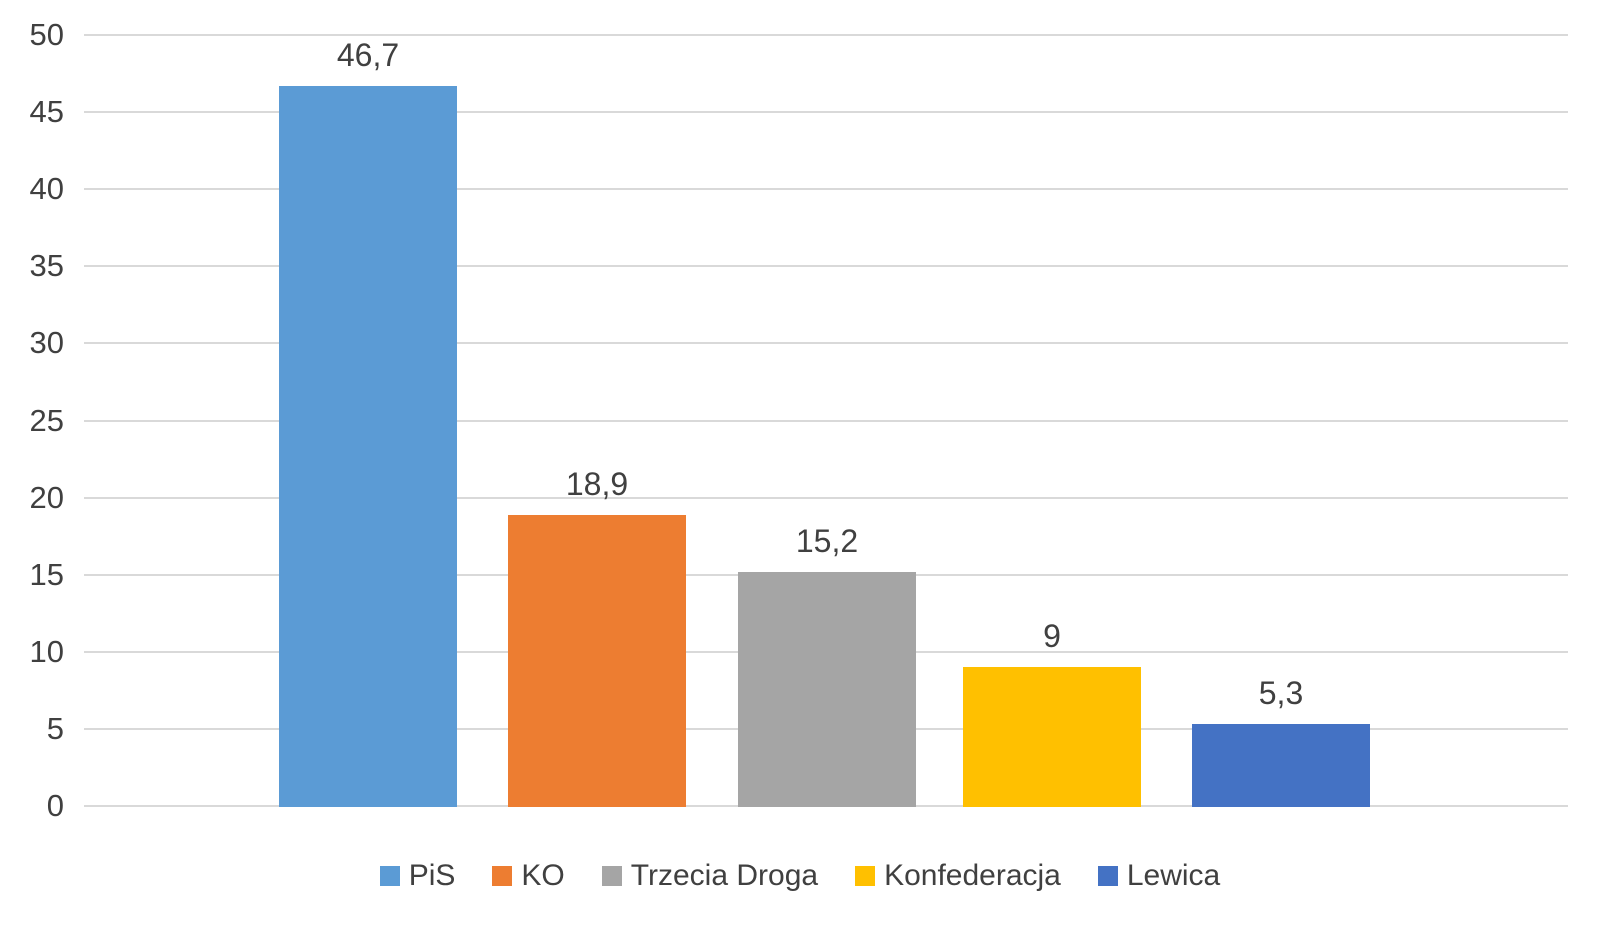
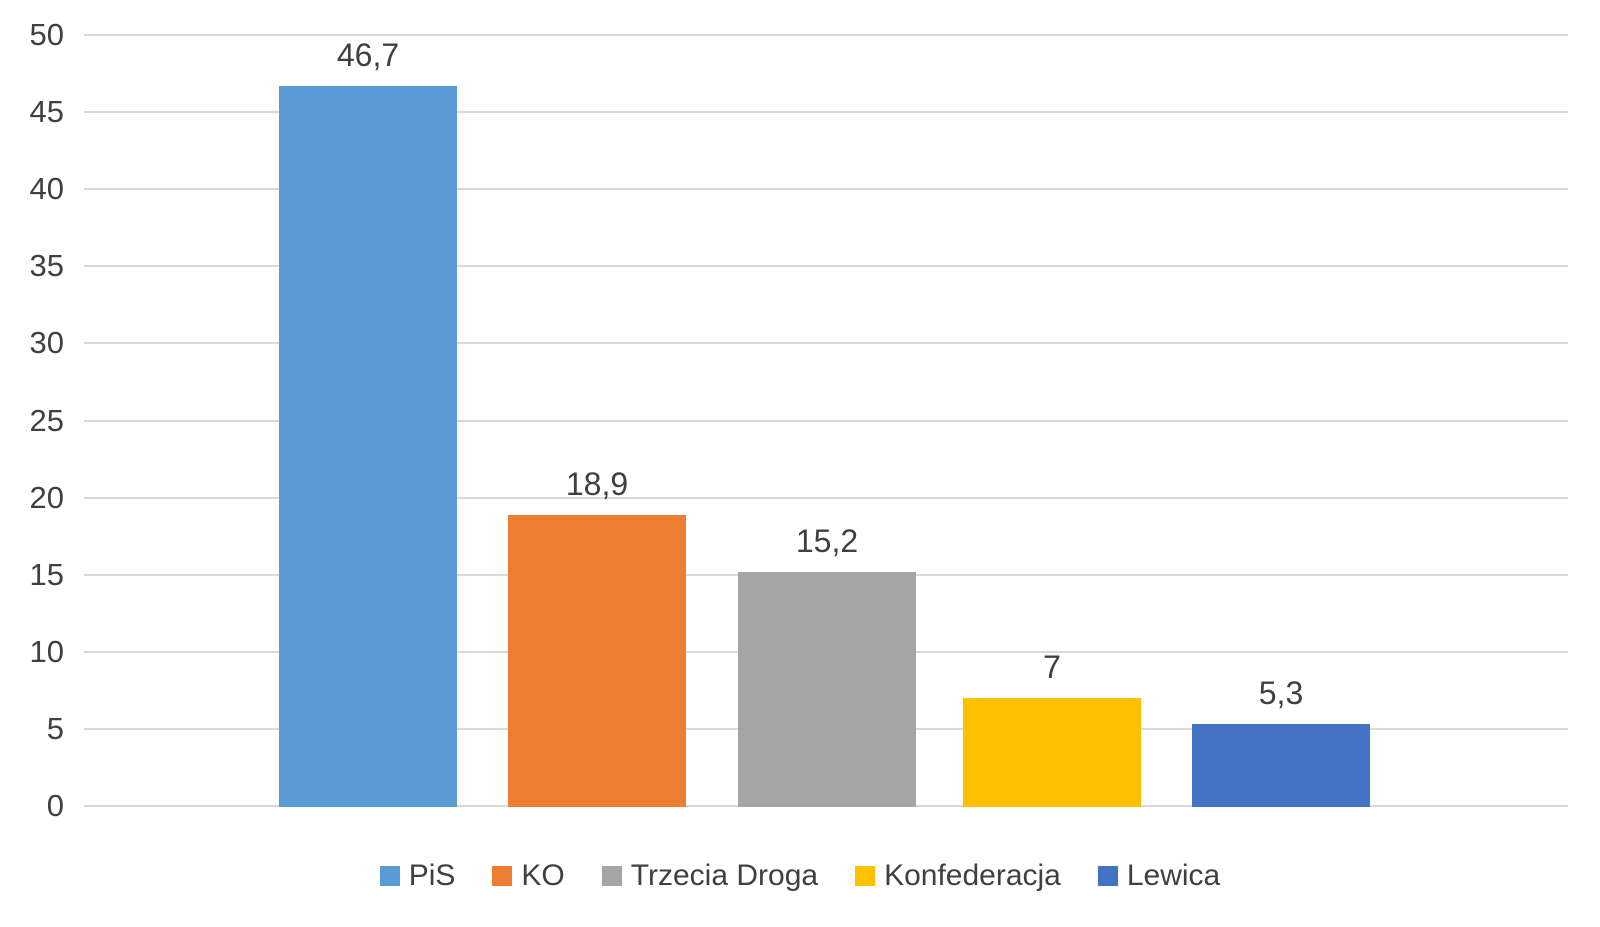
Konfederacja: 9 -> 7
